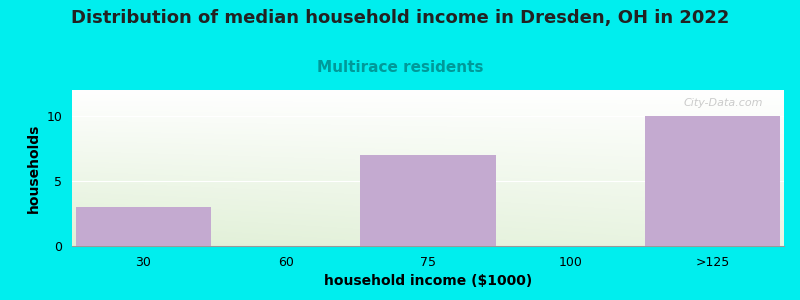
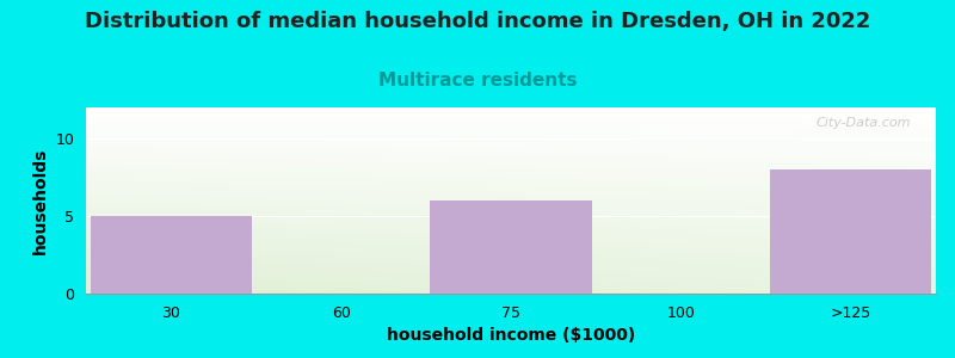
30: 3 -> 5
75: 7 -> 6
>125: 10 -> 8
